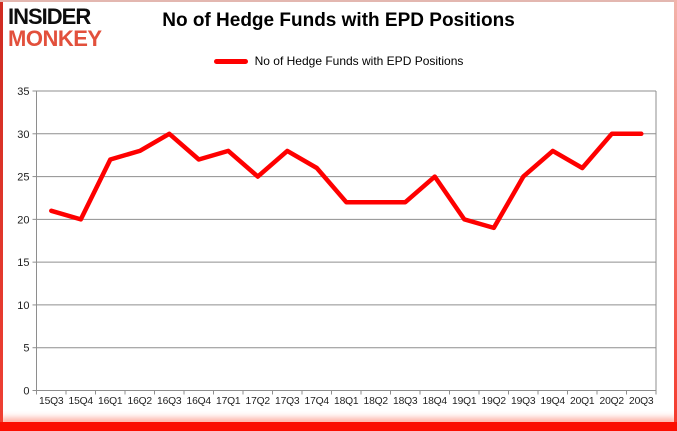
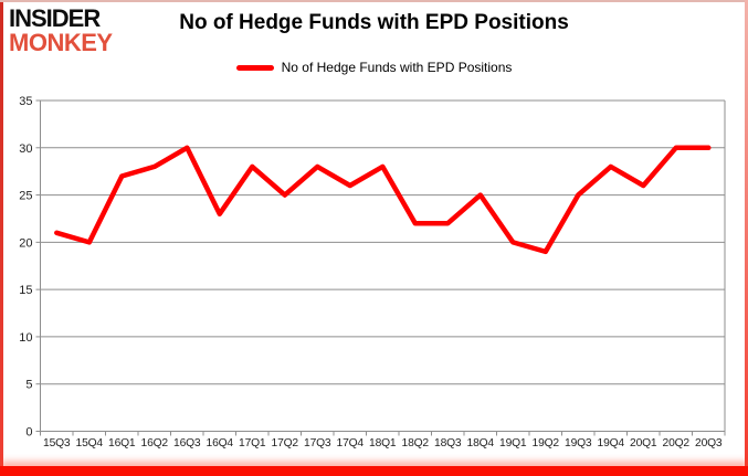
16Q4: 27 -> 23
18Q1: 22 -> 28
